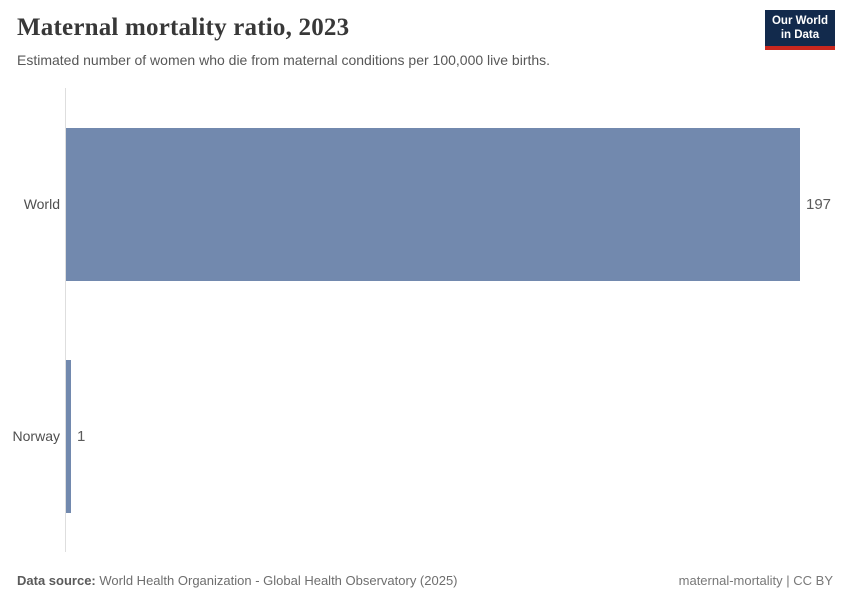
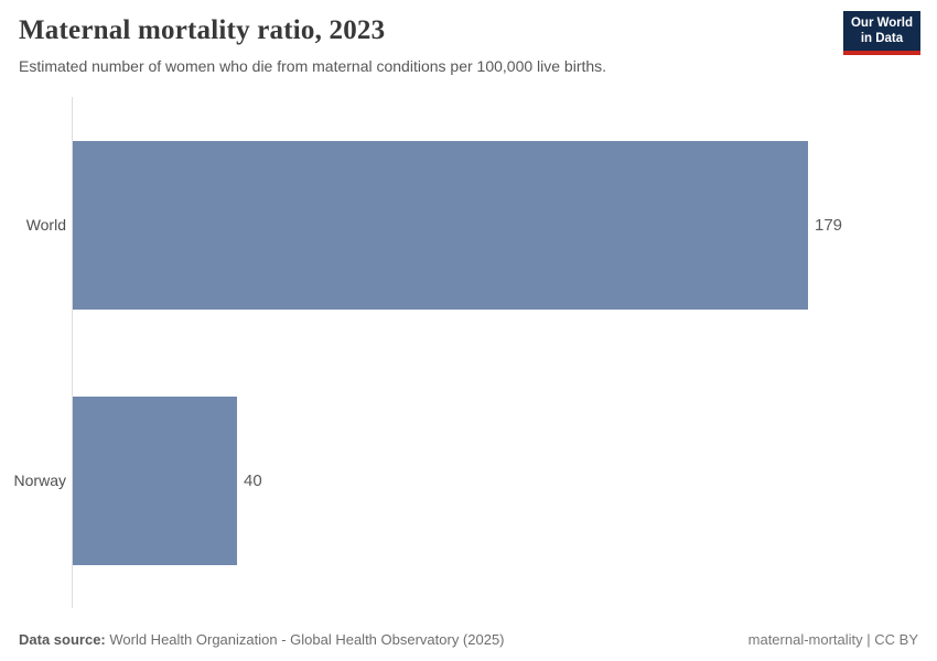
World: 197 -> 179
Norway: 1 -> 40
